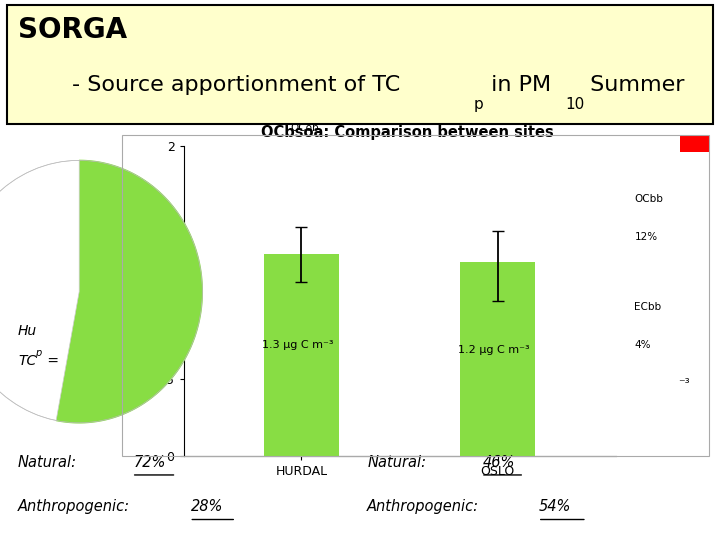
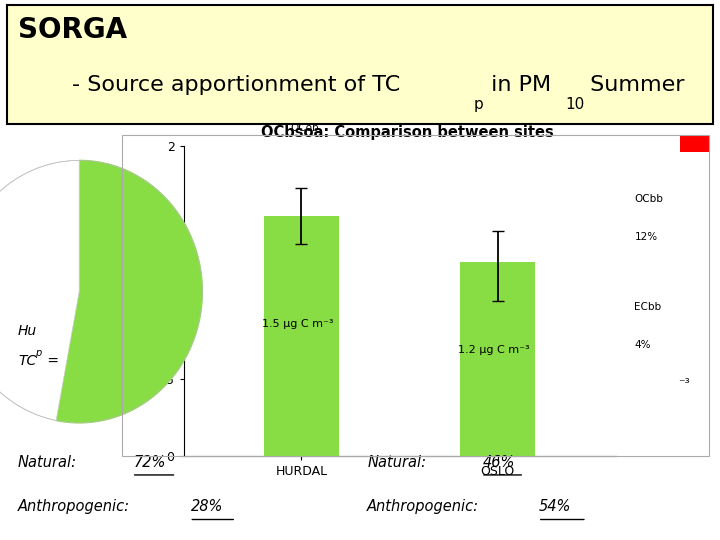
HURDAL: 1.3 -> 1.5
